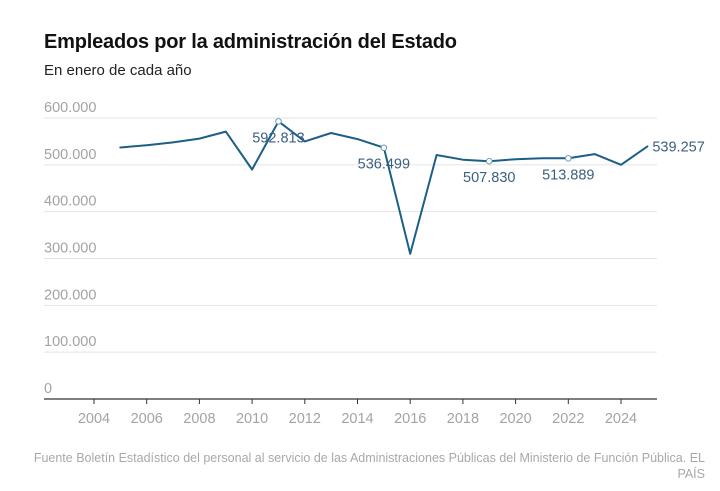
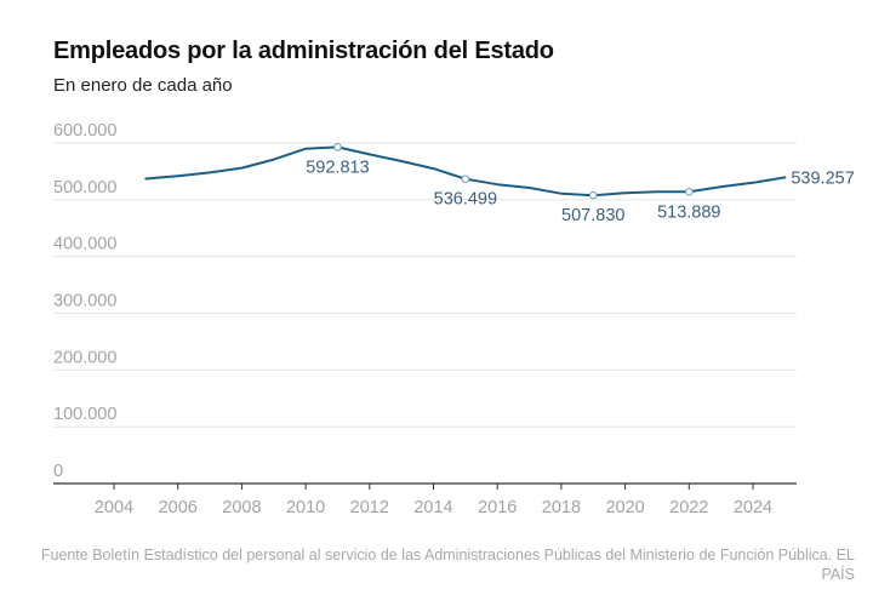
2010: 490000 -> 590000
2012: 550000 -> 580000
2016: 310000 -> 530000
2024: 500000 -> 530000
